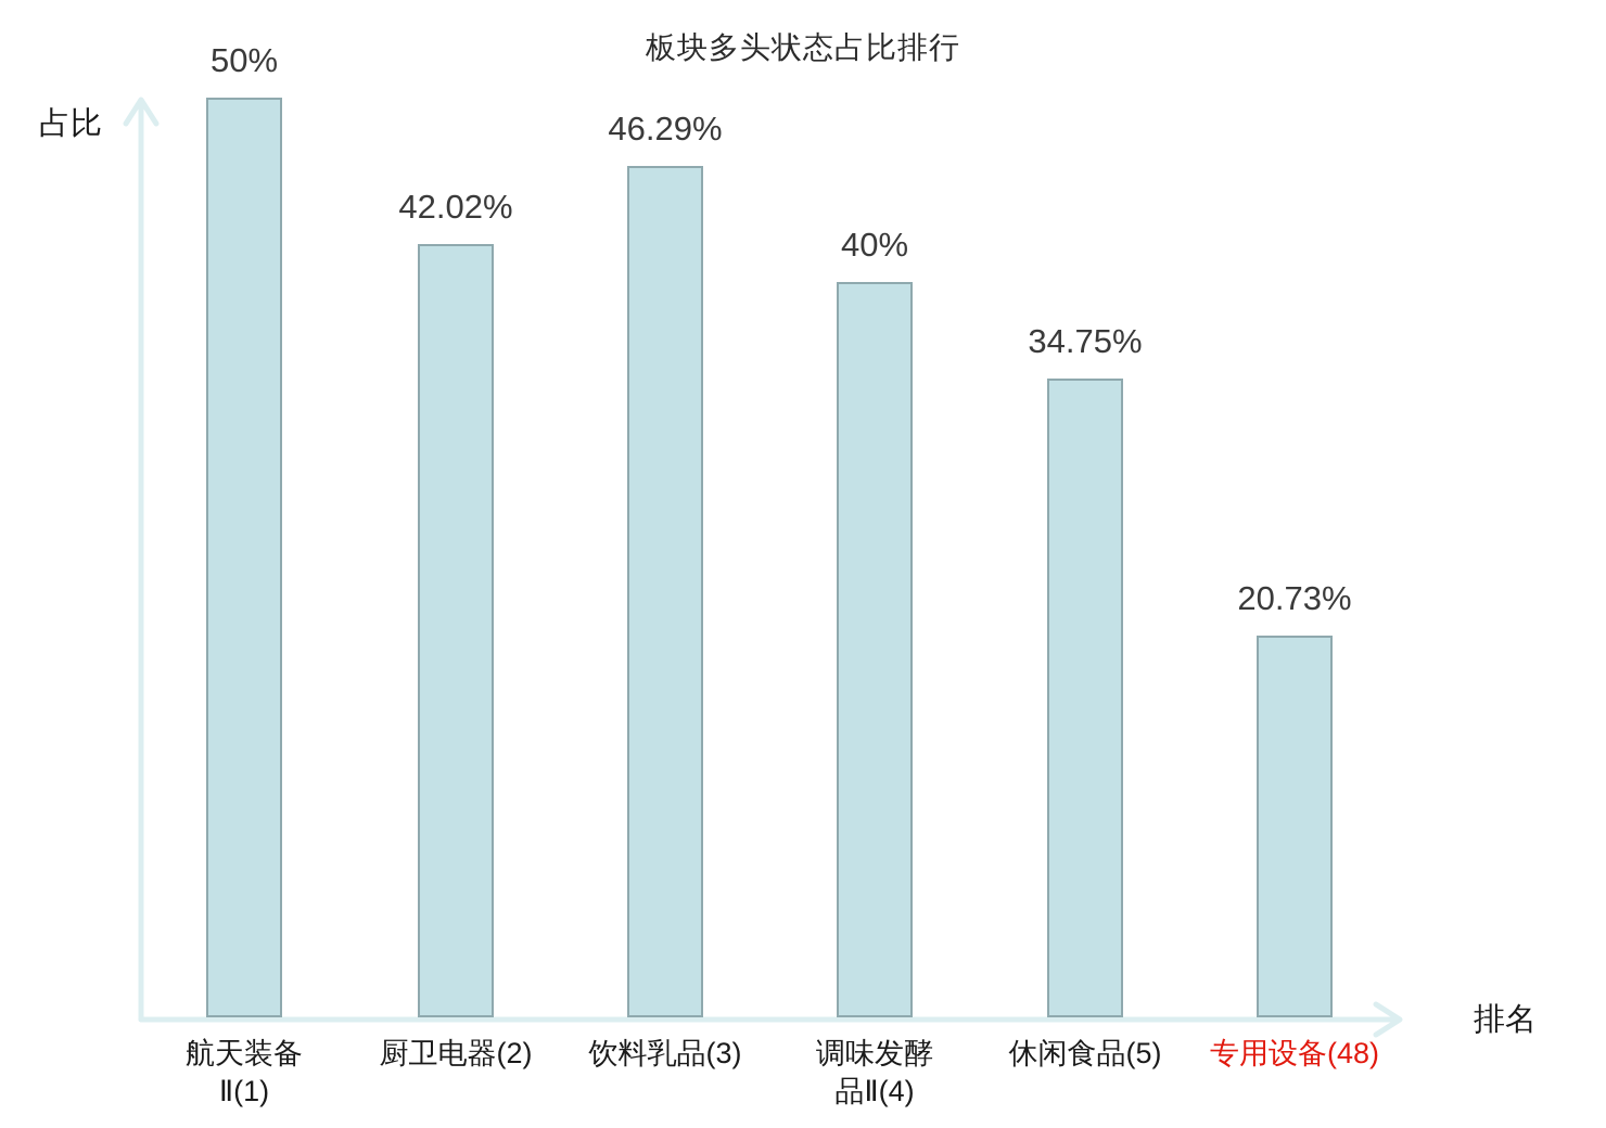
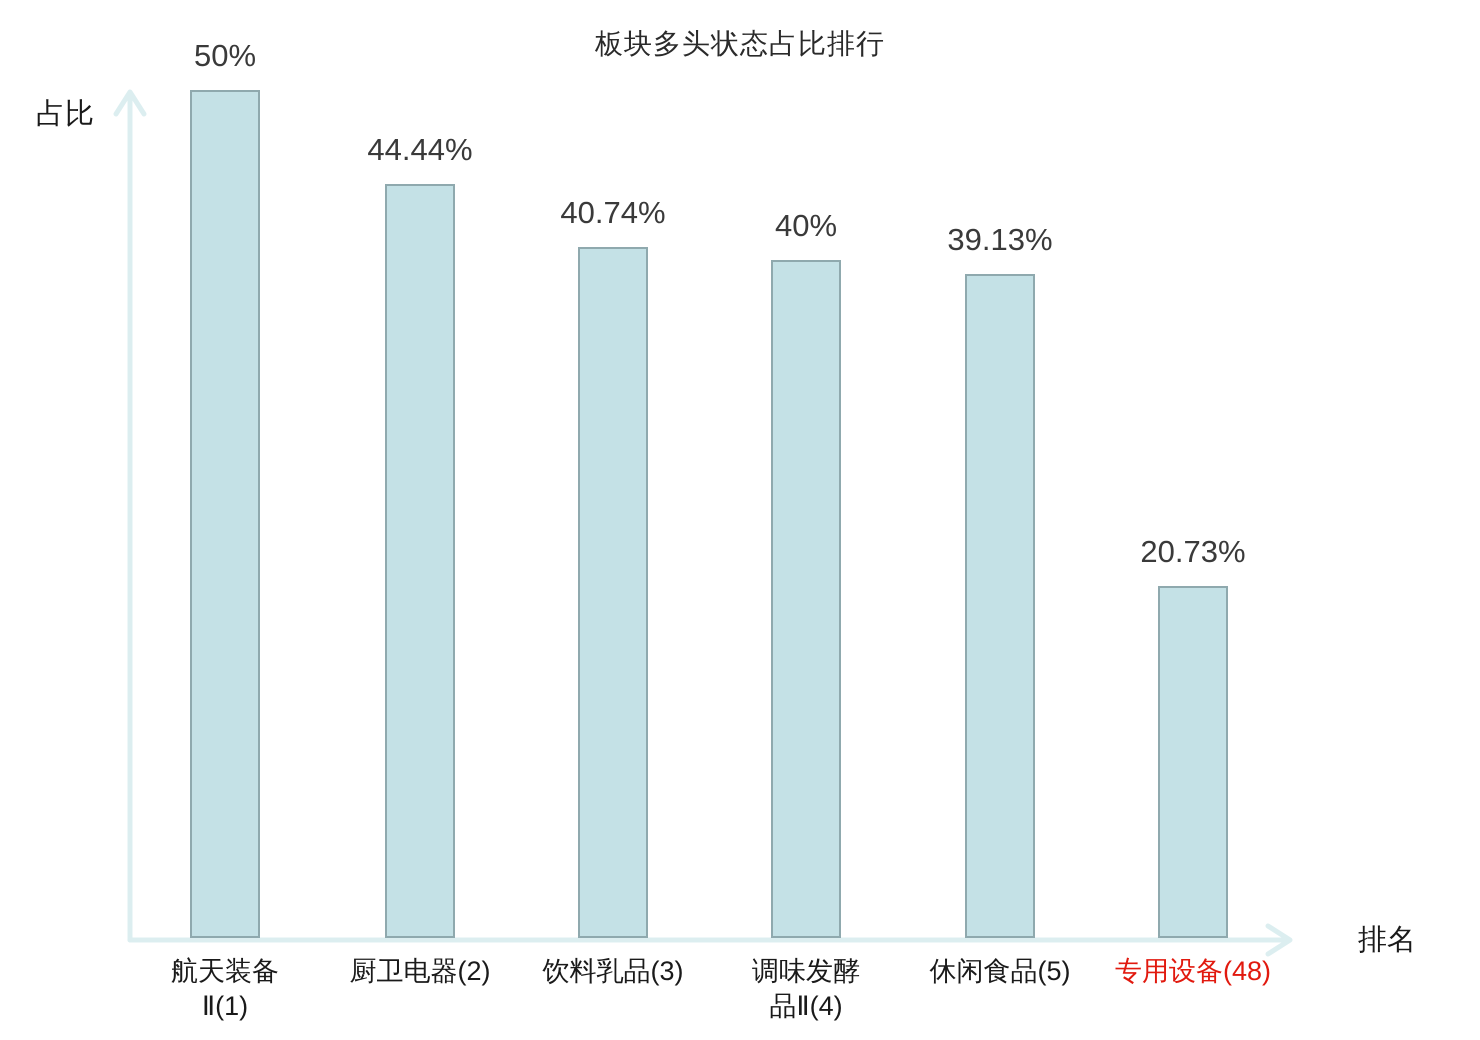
厨卫电器(2): 42.02% -> 44.44%
饮料乳品(3): 46.29% -> 40.74%
休闲食品(5): 34.75% -> 39.13%
